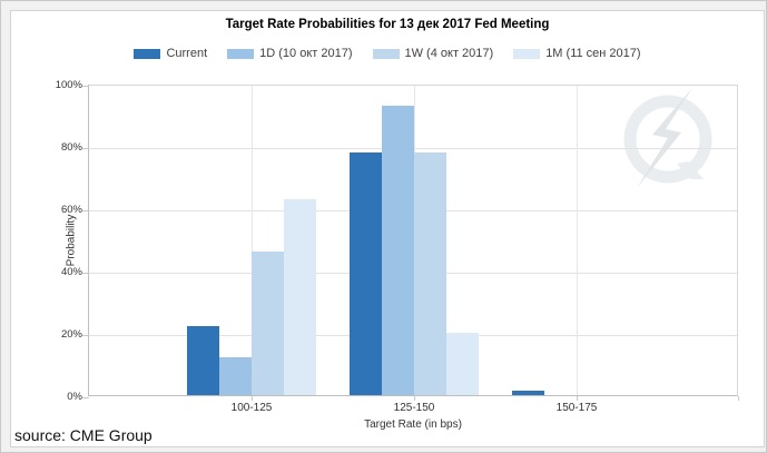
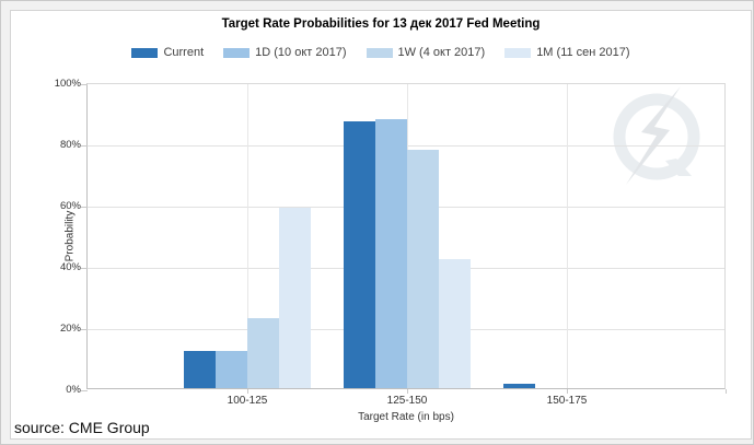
Current/100-125: 22% -> 12%
1W (4 окт 2017)/100-125: 46% -> 23%
1M (11 сен 2017)/100-125: 63% -> 59%
Current/125-150: 78% -> 87%
1D (10 окт 2017)/125-150: 93% -> 88%
1M (11 сен 2017)/125-150: 20% -> 42%
